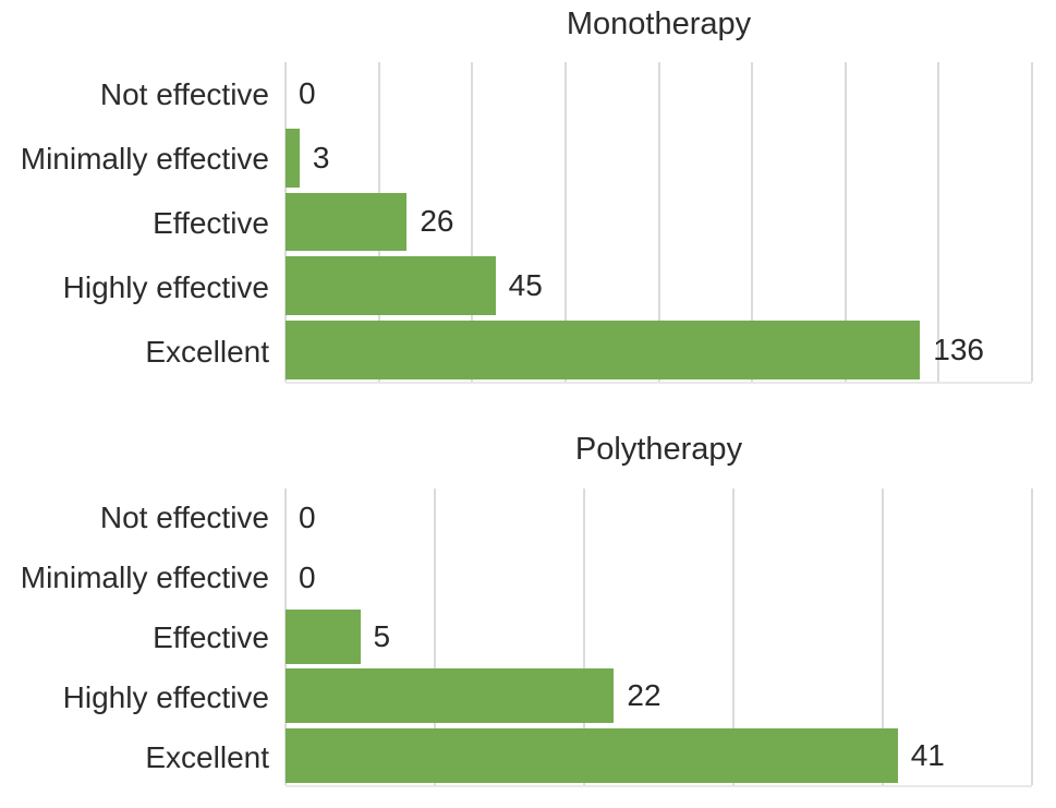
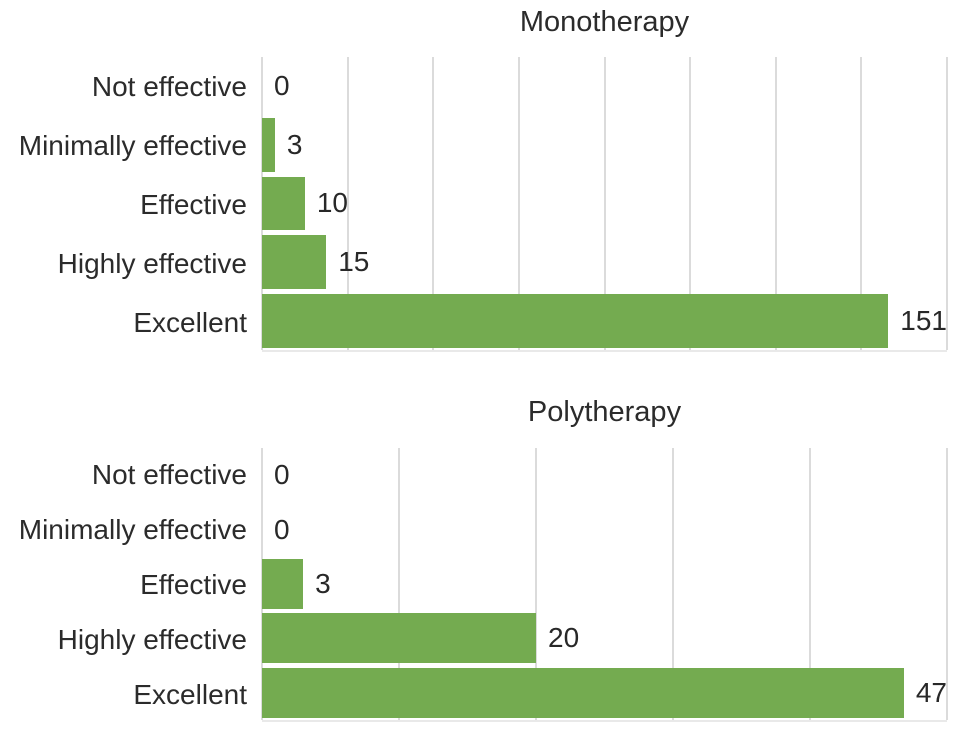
Monotherapy/Effective: 26 -> 10
Monotherapy/Highly effective: 45 -> 15
Monotherapy/Excellent: 136 -> 151
Polytherapy/Effective: 5 -> 3
Polytherapy/Highly effective: 22 -> 20
Polytherapy/Excellent: 41 -> 47
